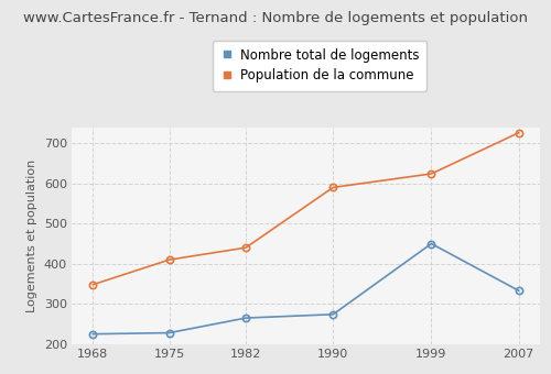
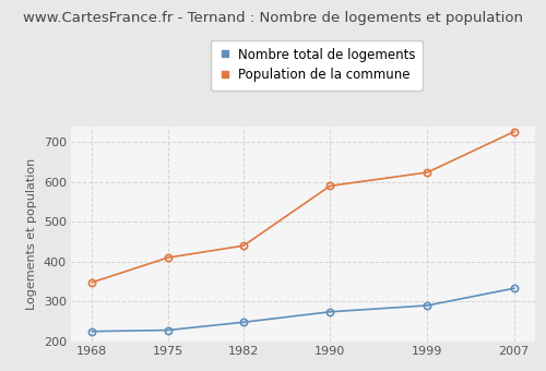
Nombre total de logements/1982: 265 -> 248
Nombre total de logements/1999: 450 -> 290
